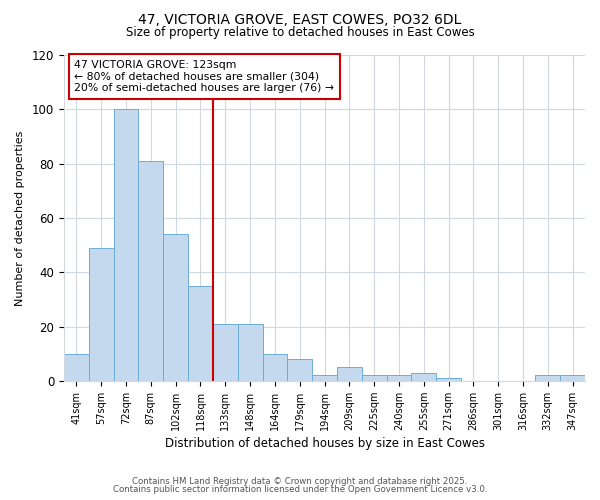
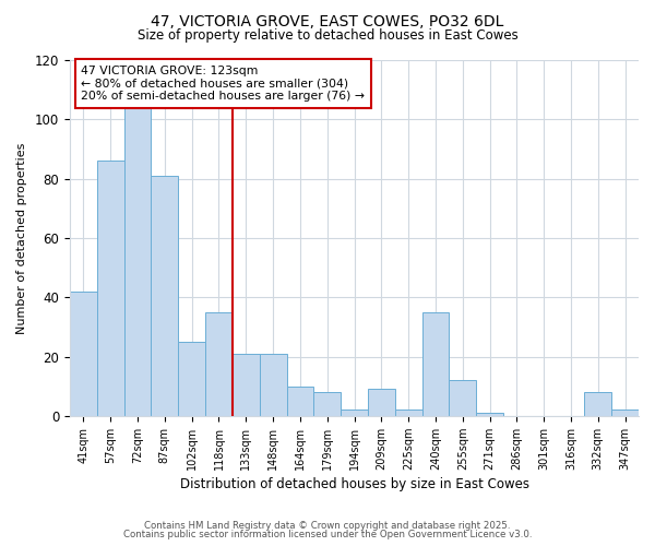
41sqm: 10 -> 42
57sqm: 49 -> 86
72sqm: 100 -> 104
102sqm: 54 -> 25
209sqm: 5 -> 9
240sqm: 2 -> 35
255sqm: 3 -> 12
332sqm: 2 -> 8
